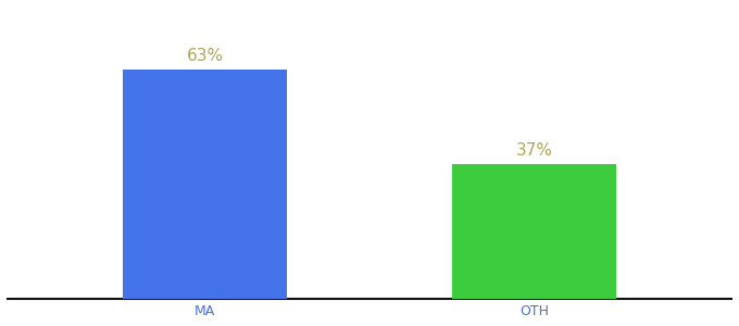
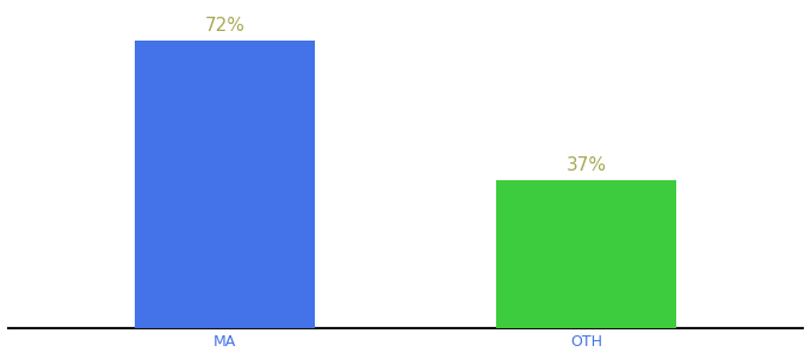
MA: 63% -> 72%
